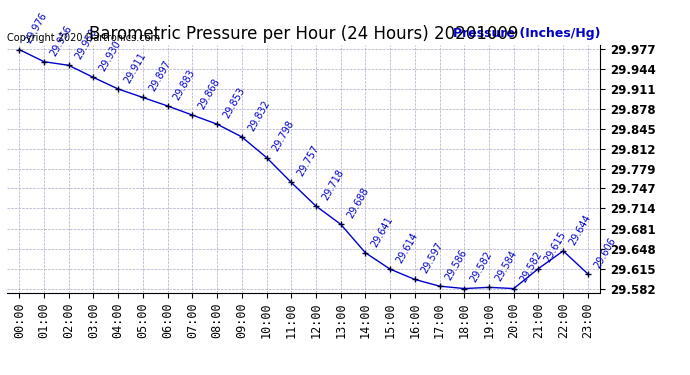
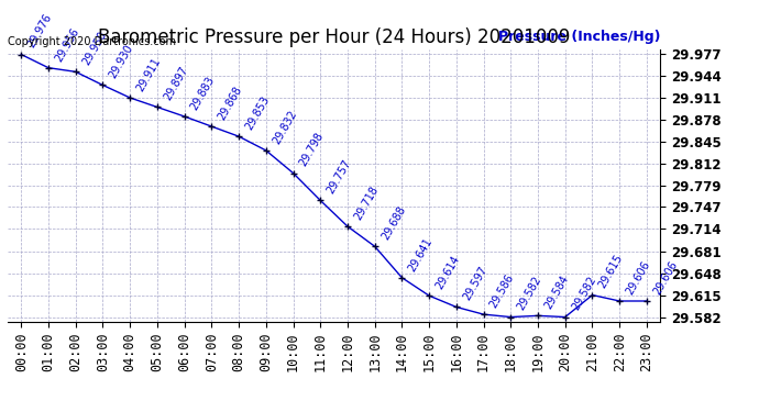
22:00: 29.644 -> 29.606
